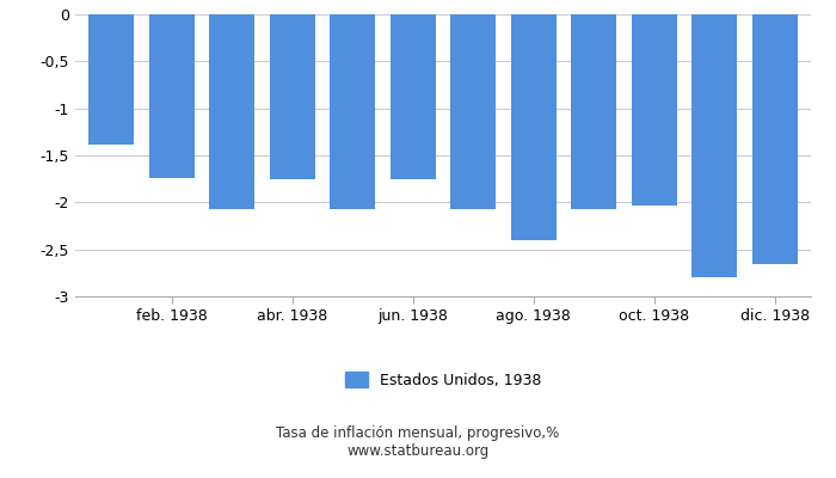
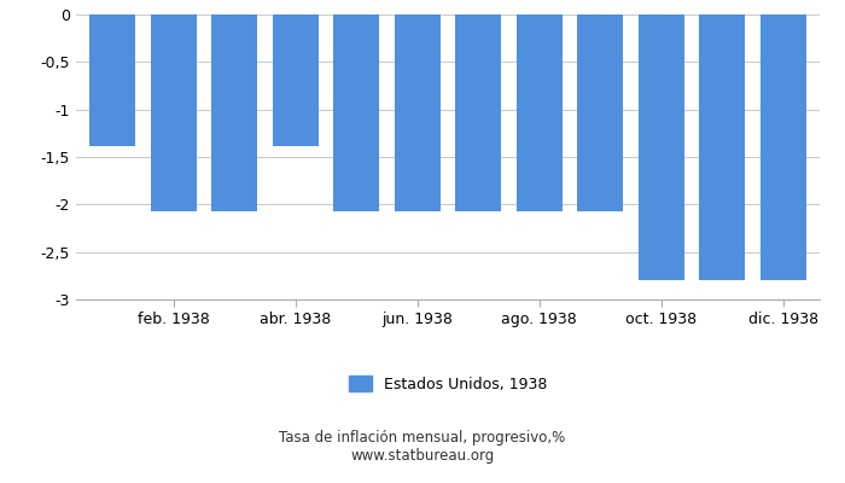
feb. 1938: -1,74 -> -2,07
abr. 1938: -1,76 -> -1,39
jun. 1938: -1,76 -> -2,07
ago. 1938: -2,40 -> -2,07
oct. 1938: -2,04 -> -2,80
dic. 1938: -2,66 -> -2,80
